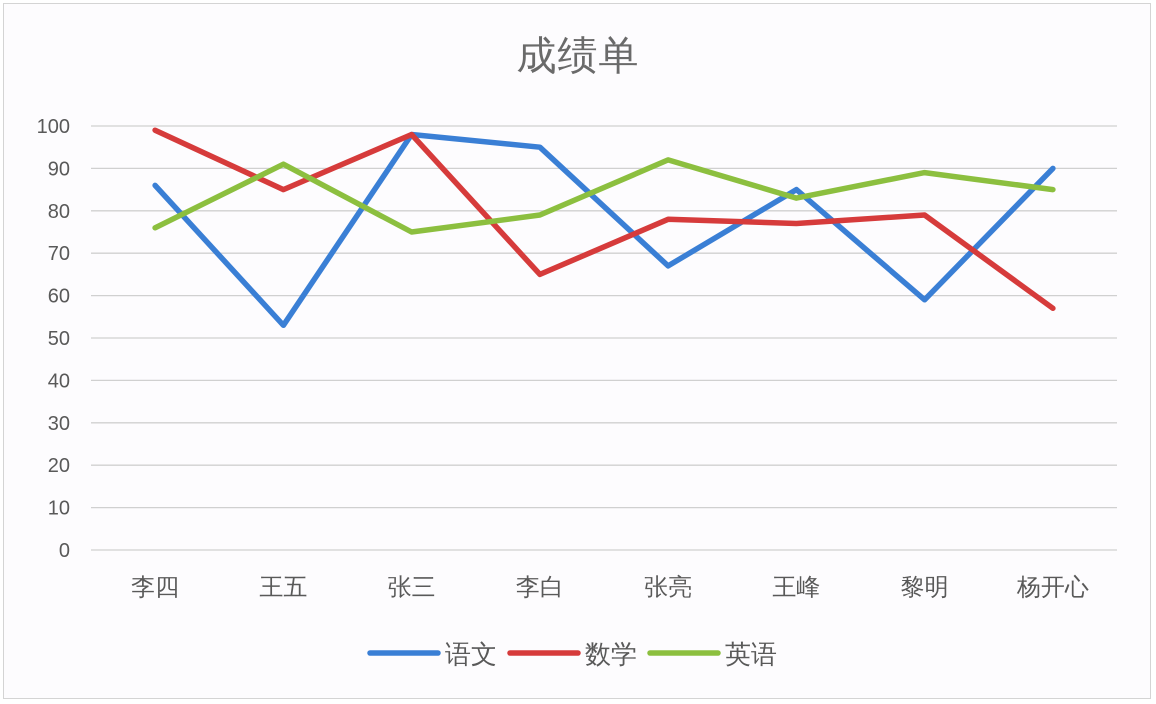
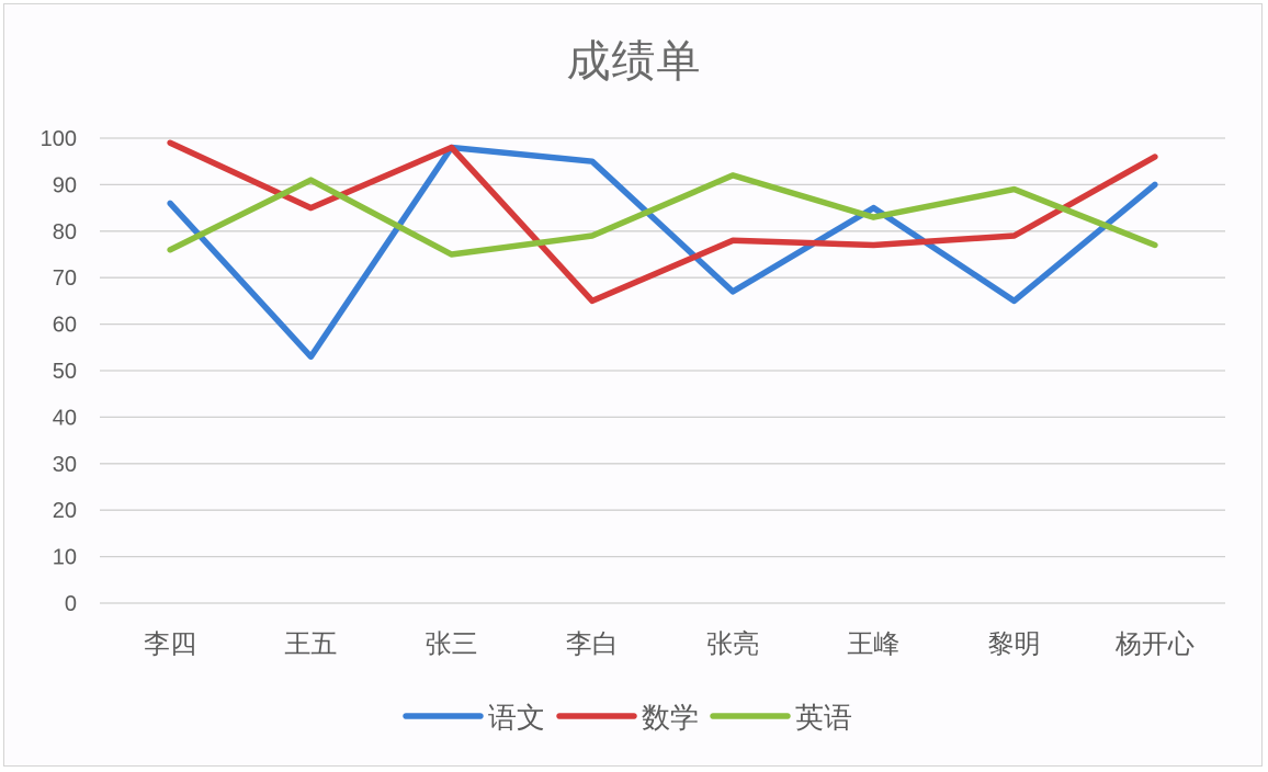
语文/黎明: 59 -> 65
数学/杨开心: 57 -> 96
英语/杨开心: 85 -> 77
